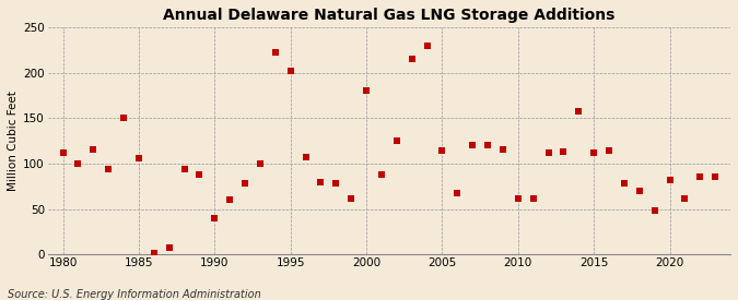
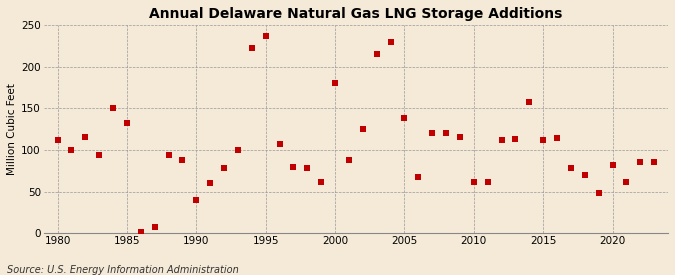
1985: 106 -> 132
1995: 202 -> 237
2005: 114 -> 138
